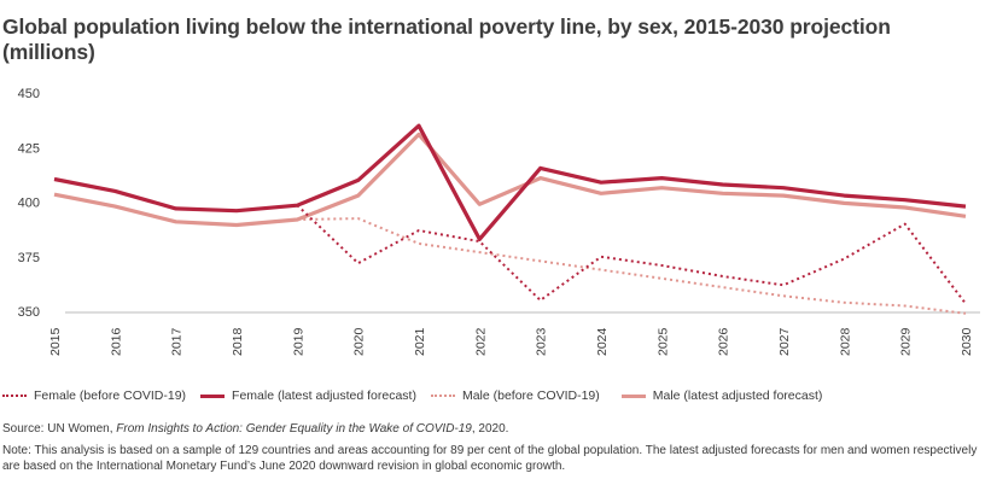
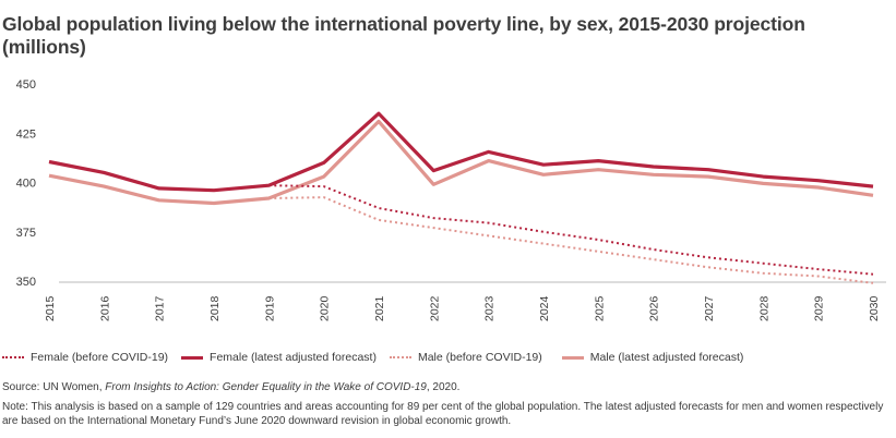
Female (before COVID-19)/2020: 372 -> 398
Female (latest adjusted forecast)/2022: 383 -> 406
Female (before COVID-19)/2023: 355 -> 380
Female (before COVID-19)/2028: 374 -> 359
Female (before COVID-19)/2029: 390 -> 356
